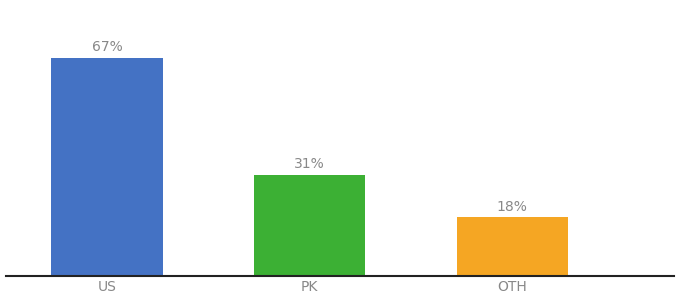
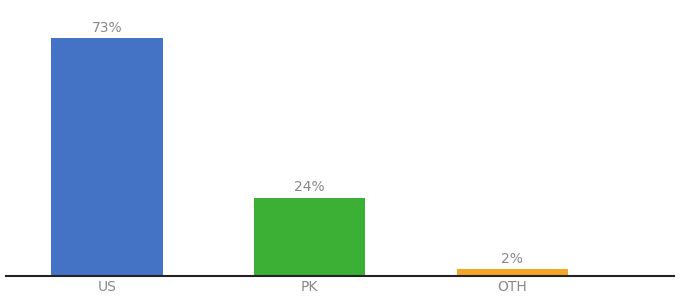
US: 67% -> 73%
PK: 31% -> 24%
OTH: 18% -> 2%
